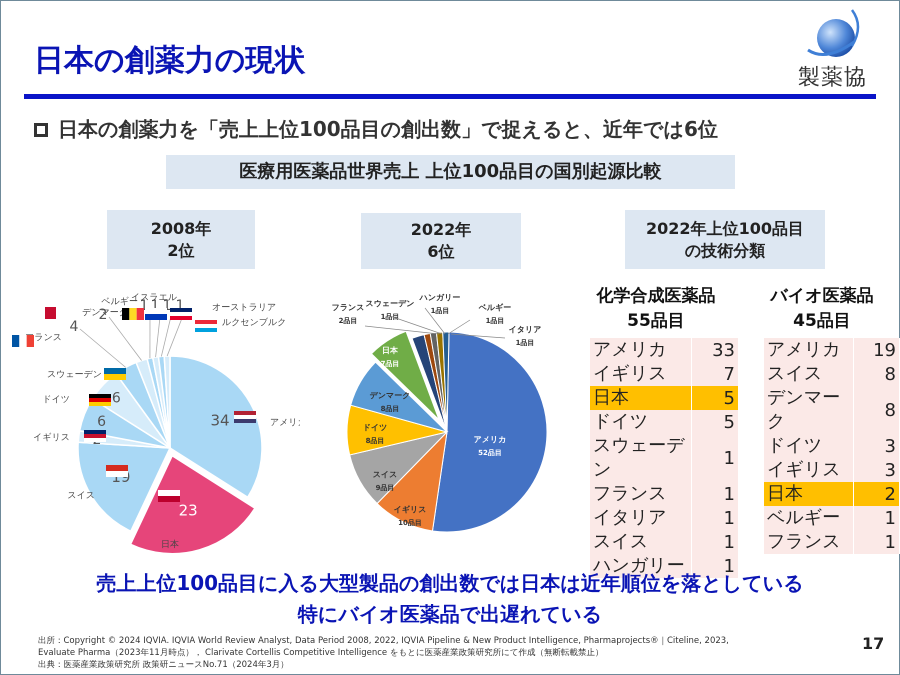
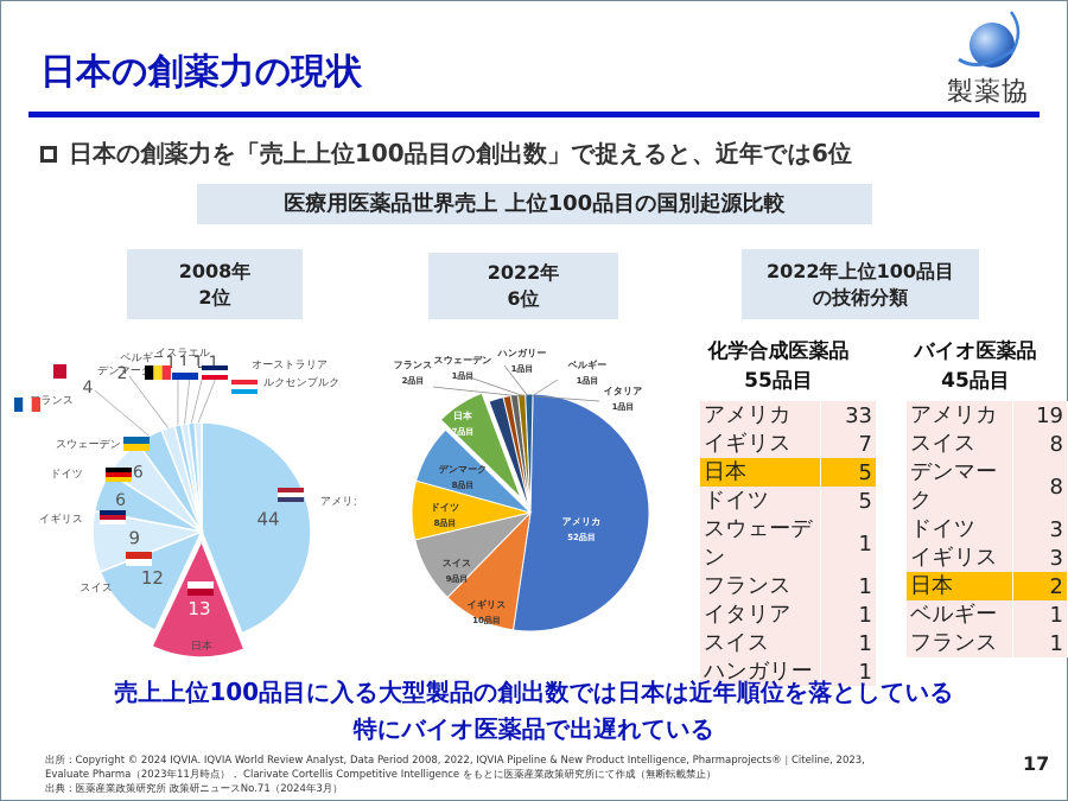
2008年/アメリカ: 34 -> 44
2008年/日本: 23 -> 13
2008年/スイス: 19 -> 12
2008年/イギリス: 2 -> 9
